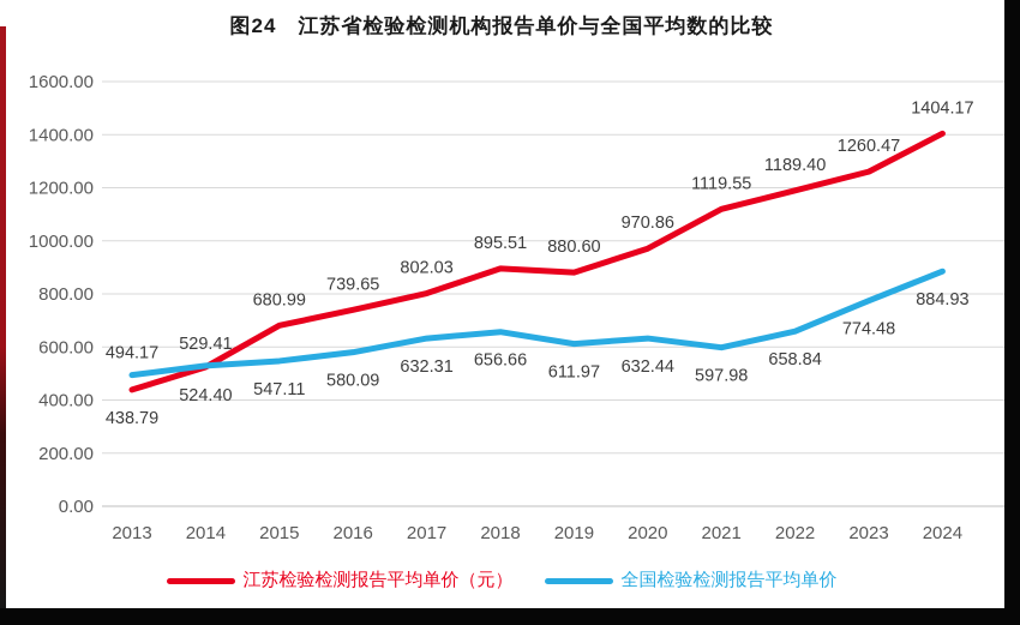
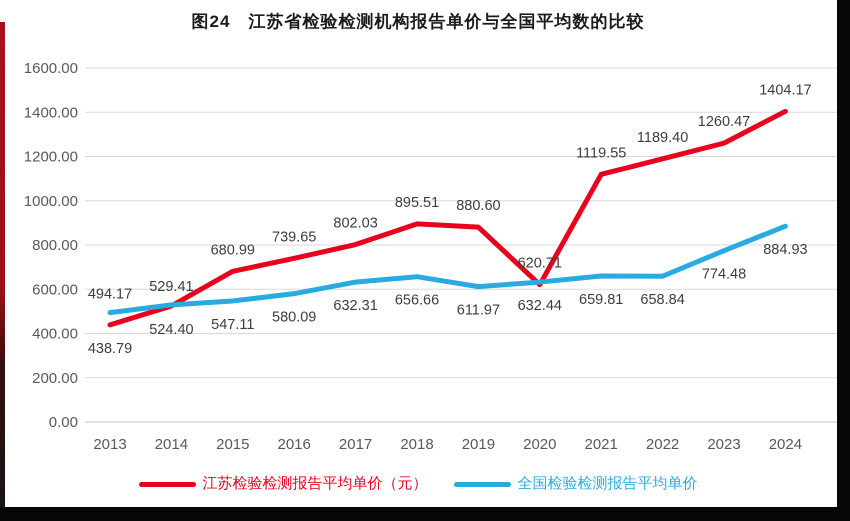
江苏检验检测报告平均单价（元）/2020: 970.86 -> 620.71
全国检验检测报告平均单价/2021: 597.98 -> 659.81
